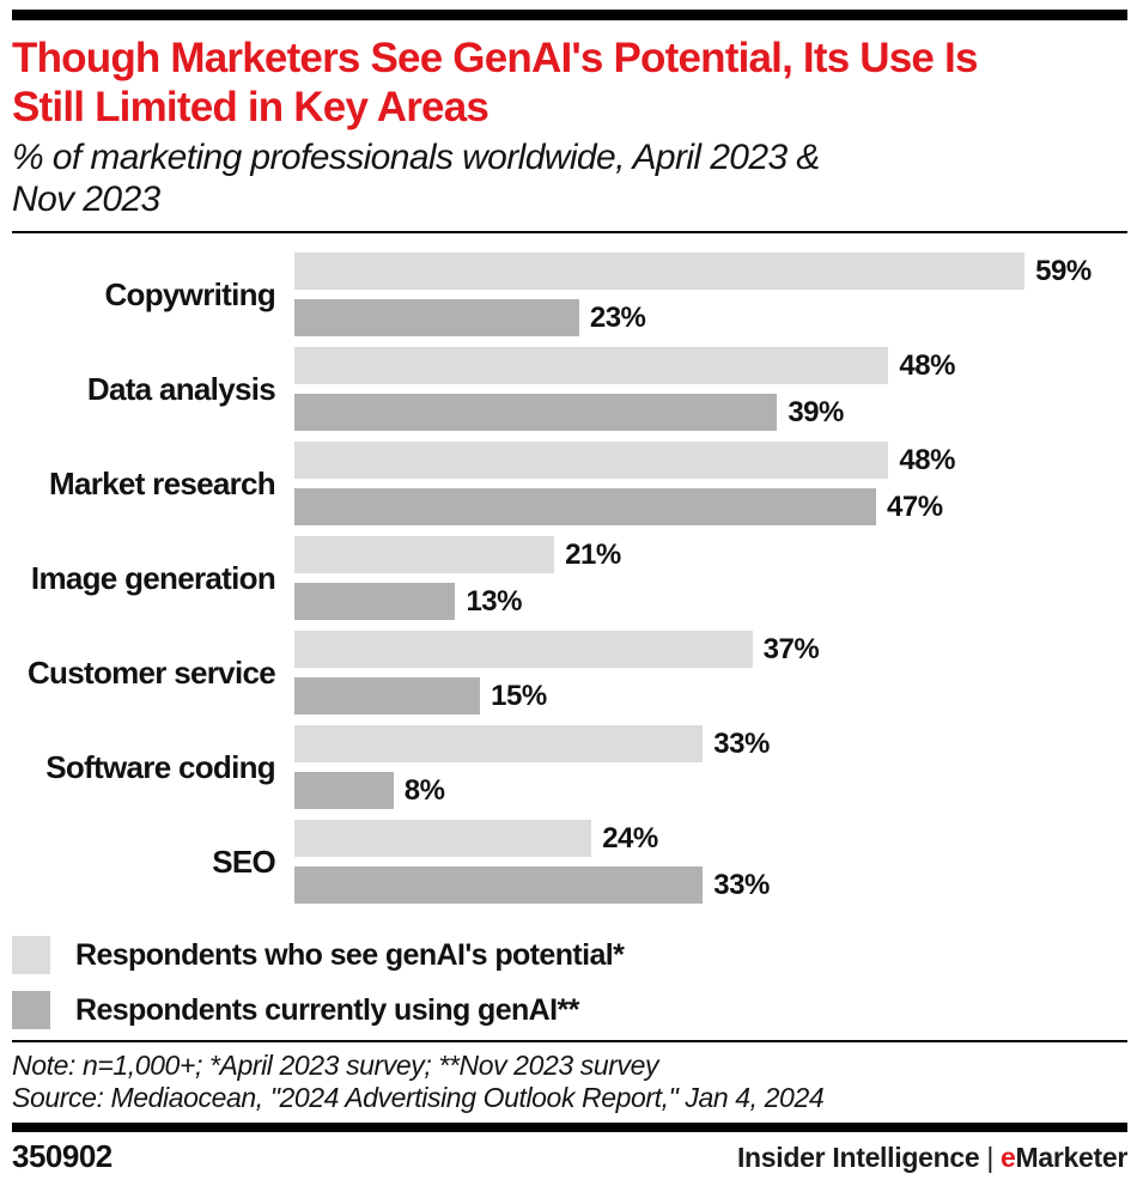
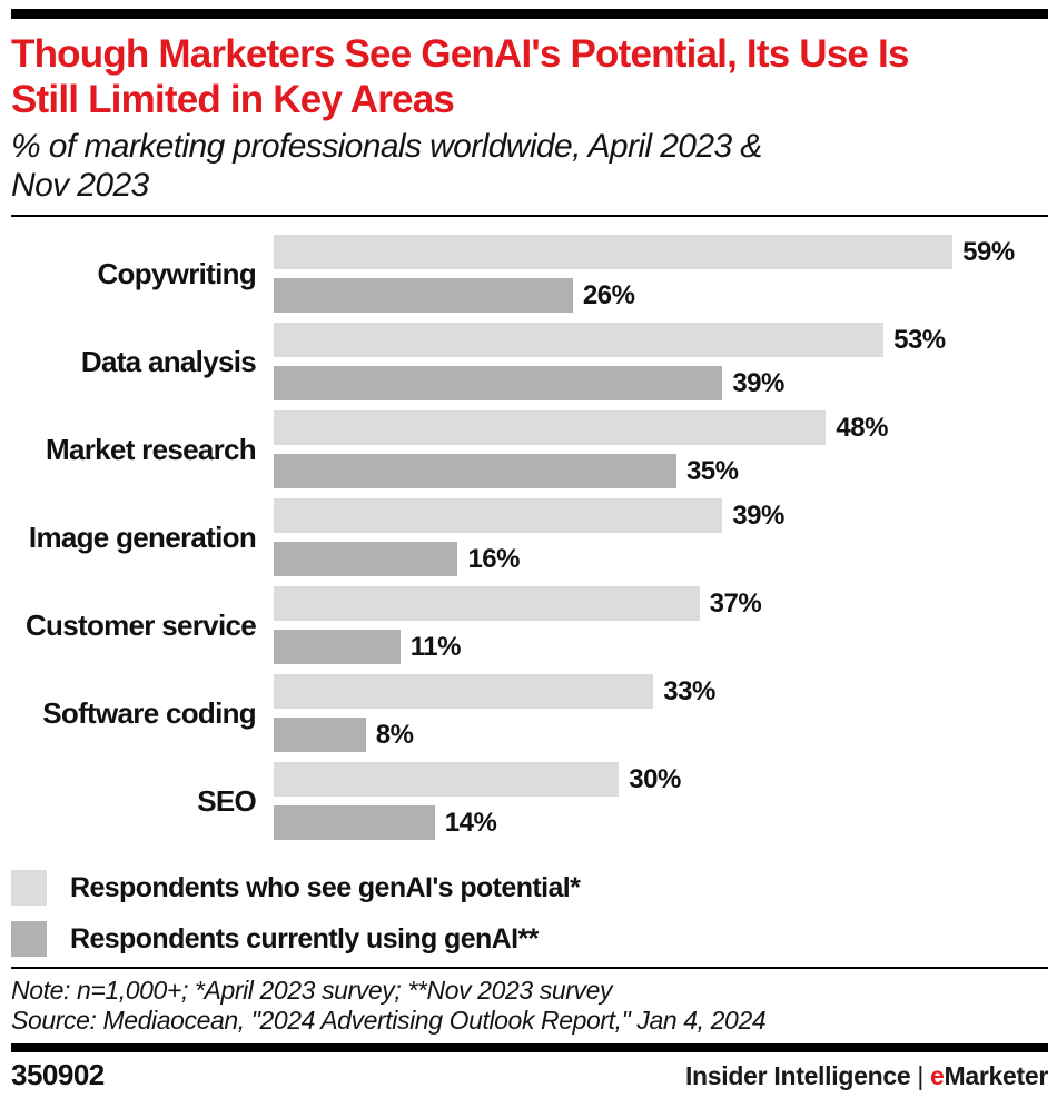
Respondents currently using genAI**/Copywriting: 23% -> 26%
Respondents who see genAI's potential*/Data analysis: 48% -> 53%
Respondents currently using genAI**/Market research: 47% -> 35%
Respondents who see genAI's potential*/Image generation: 21% -> 39%
Respondents currently using genAI**/Image generation: 13% -> 16%
Respondents currently using genAI**/Customer service: 15% -> 11%
Respondents who see genAI's potential*/SEO: 24% -> 30%
Respondents currently using genAI**/SEO: 33% -> 14%
